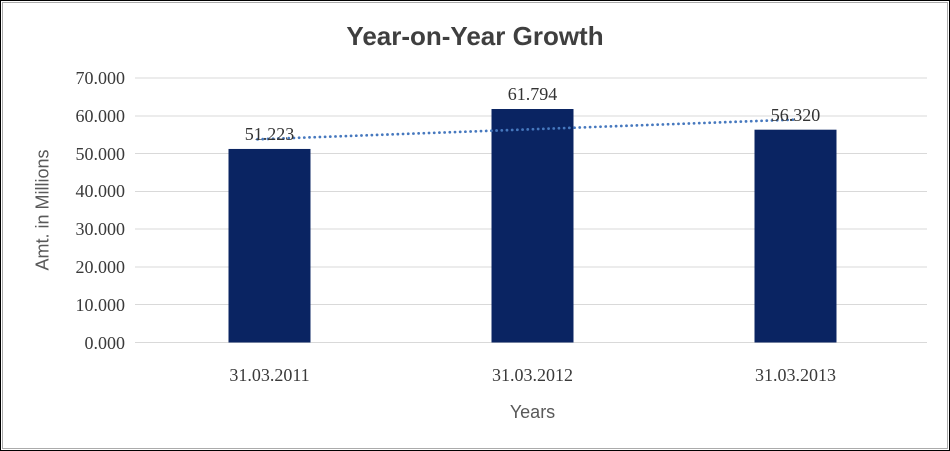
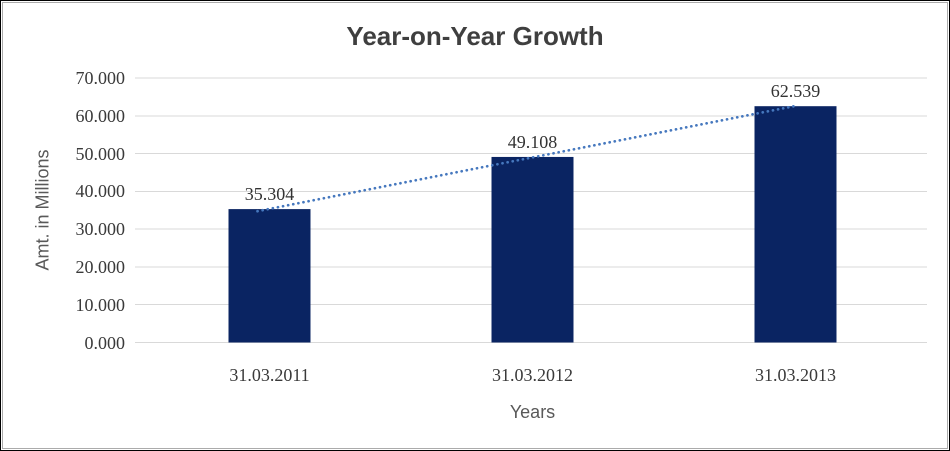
31.03.2011: 51.223 -> 35.304
31.03.2012: 61.794 -> 49.108
31.03.2013: 56.320 -> 62.539
